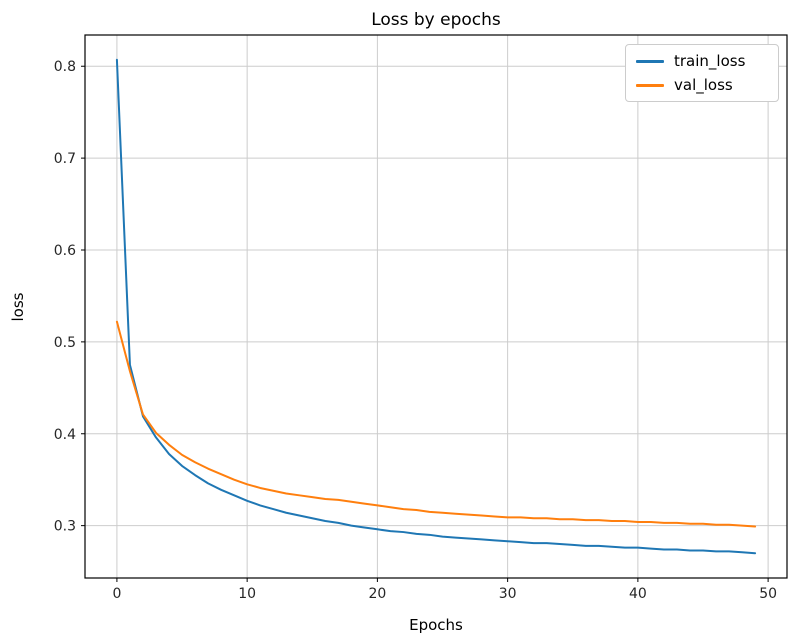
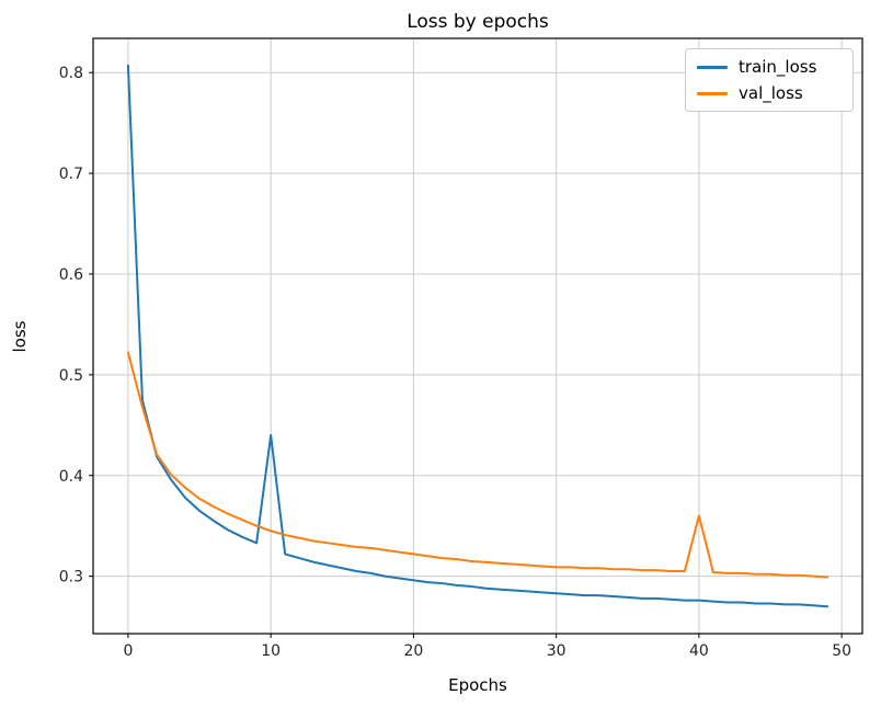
train_loss/10: 0.33 -> 0.44
val_loss/40: 0.30 -> 0.36
